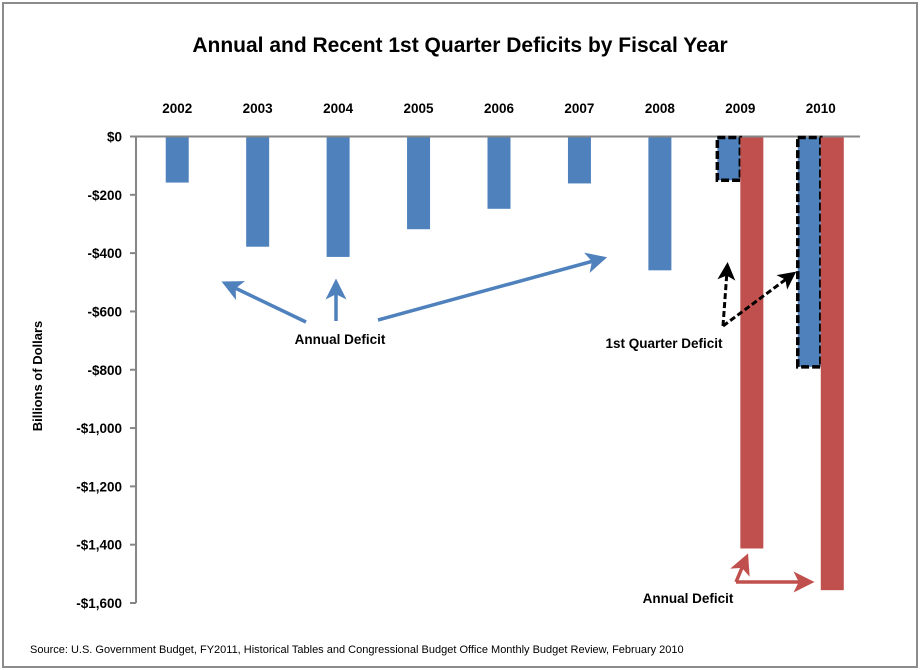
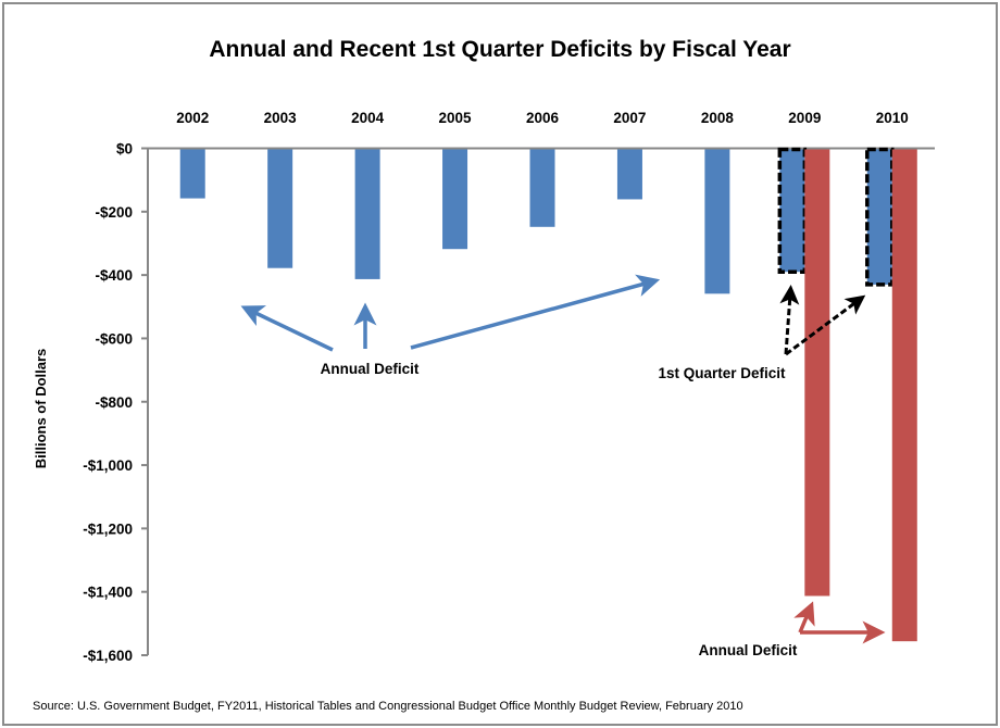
1st Quarter Deficit/2009: -$150 -> -$390
1st Quarter Deficit/2010: -$790 -> -$430
